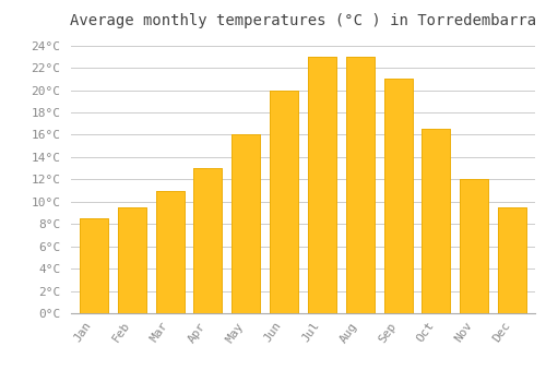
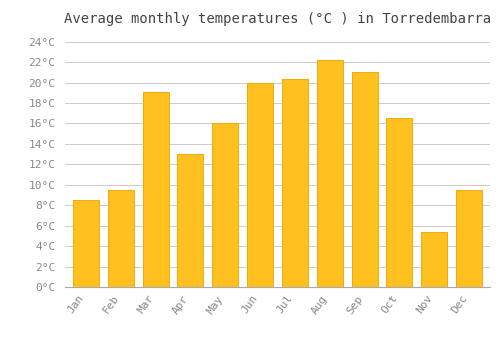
Mar: 11.0°C -> 19.1°C
Jul: 23.0°C -> 20.4°C
Aug: 23.0°C -> 22.2°C
Nov: 12.0°C -> 5.4°C
